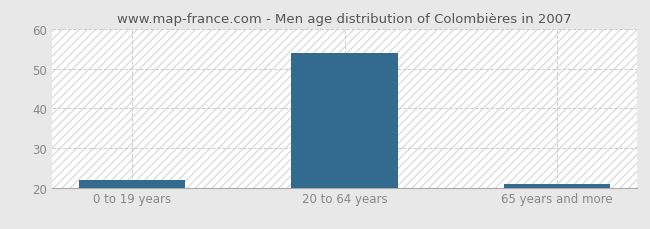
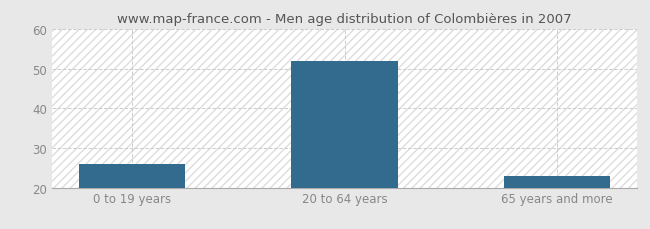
0 to 19 years: 22 -> 26
20 to 64 years: 54 -> 52
65 years and more: 21 -> 23
